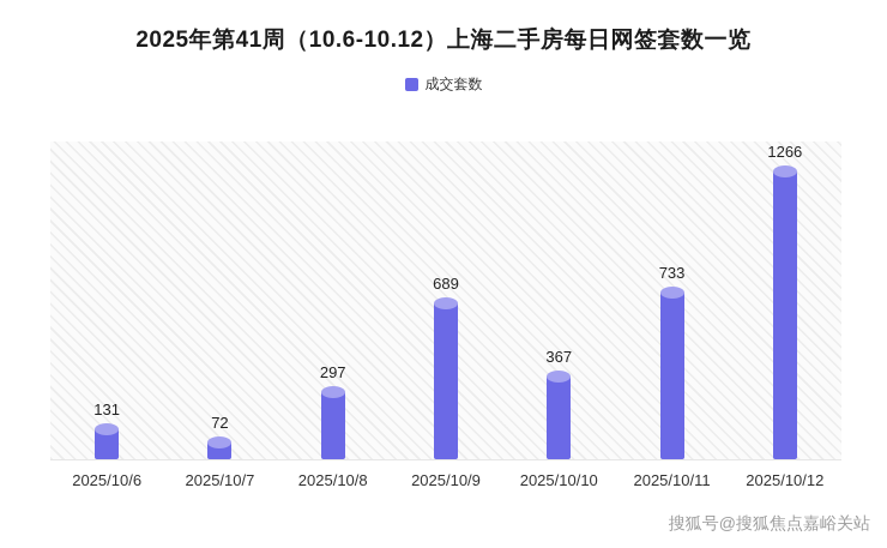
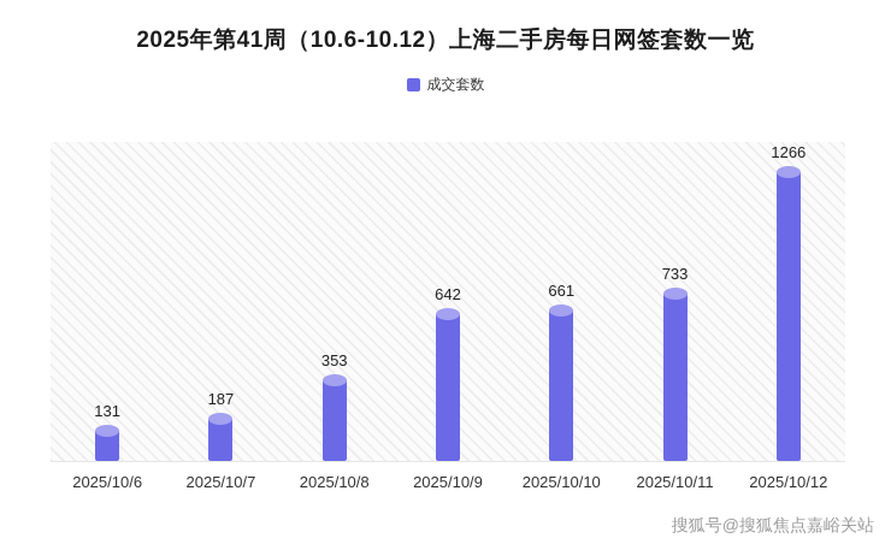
2025/10/7: 72 -> 187
2025/10/8: 297 -> 353
2025/10/9: 689 -> 642
2025/10/10: 367 -> 661
